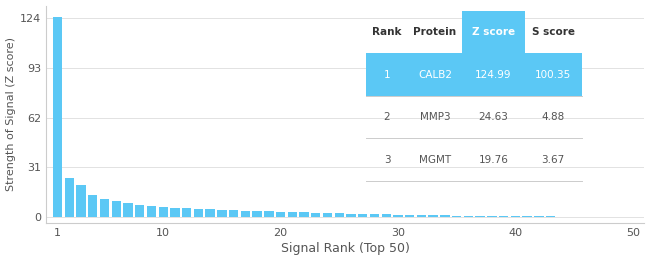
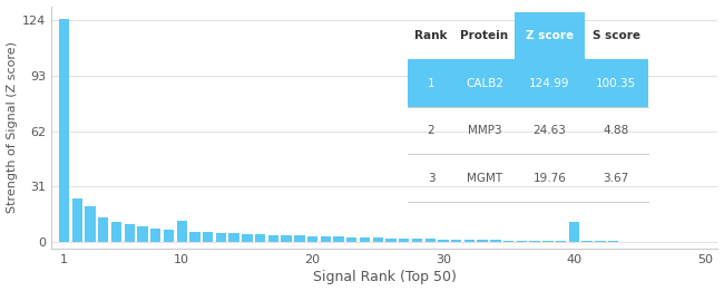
10: 6 -> 12
40: 0 -> 11
